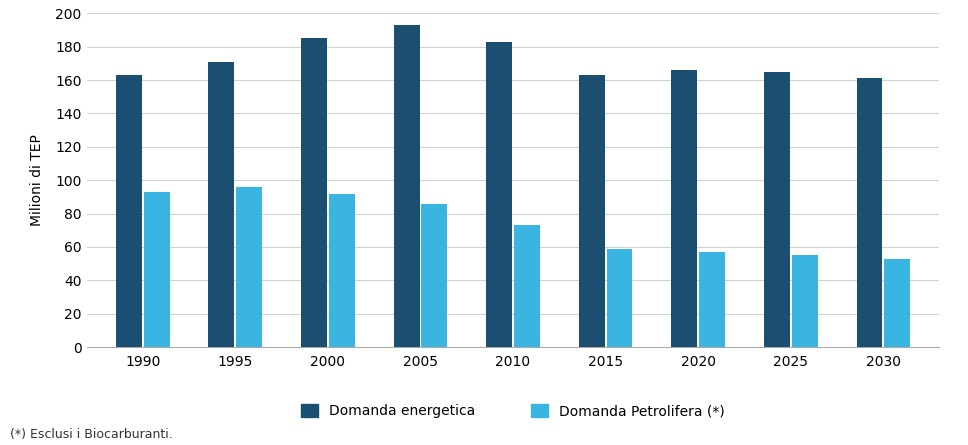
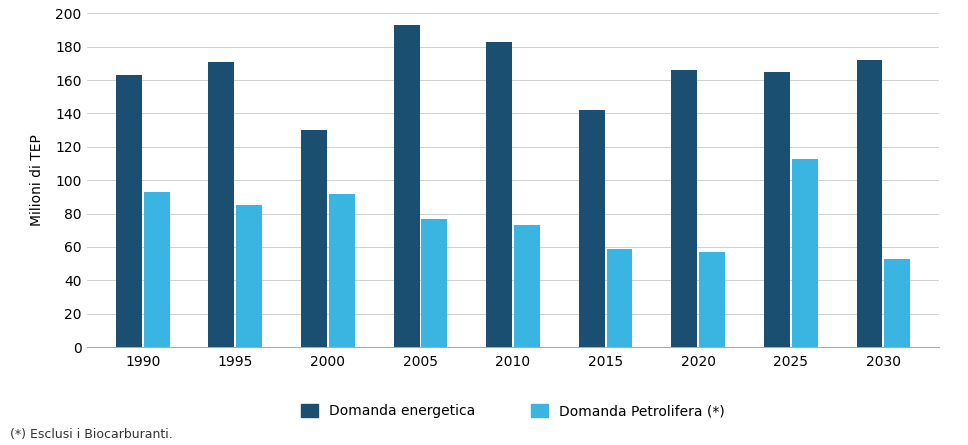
Domanda Petrolifera (*)/1995: 96 -> 85
Domanda energetica/2000: 185 -> 130
Domanda Petrolifera (*)/2005: 86 -> 77
Domanda energetica/2015: 163 -> 142
Domanda Petrolifera (*)/2025: 55 -> 113
Domanda energetica/2030: 161 -> 172
